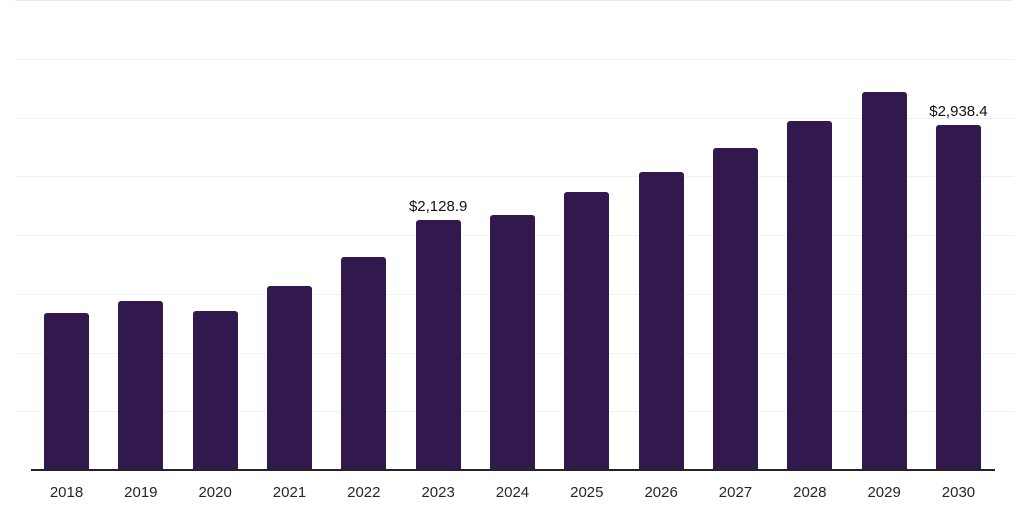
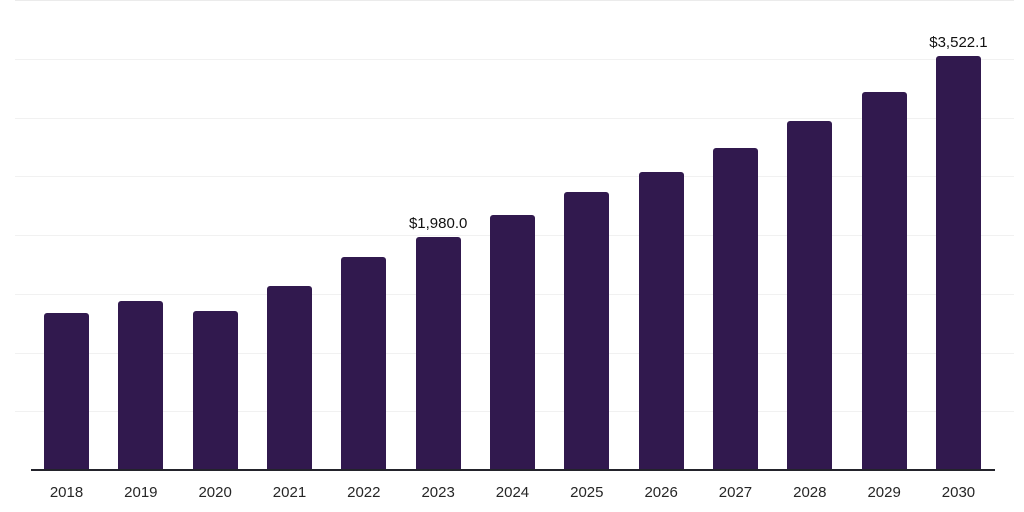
2023: $2,128.9 -> $1,980.0
2030: $2,938.4 -> $3,522.1
